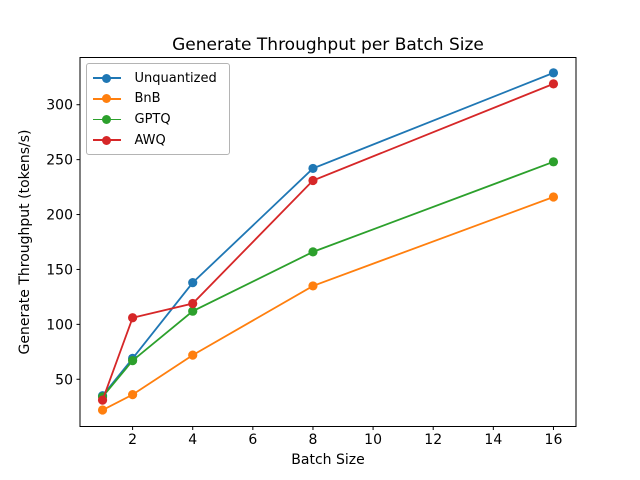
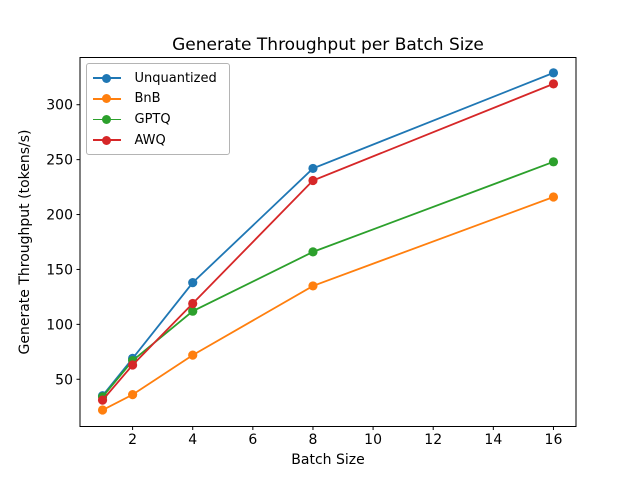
AWQ/2: 106 -> 63
